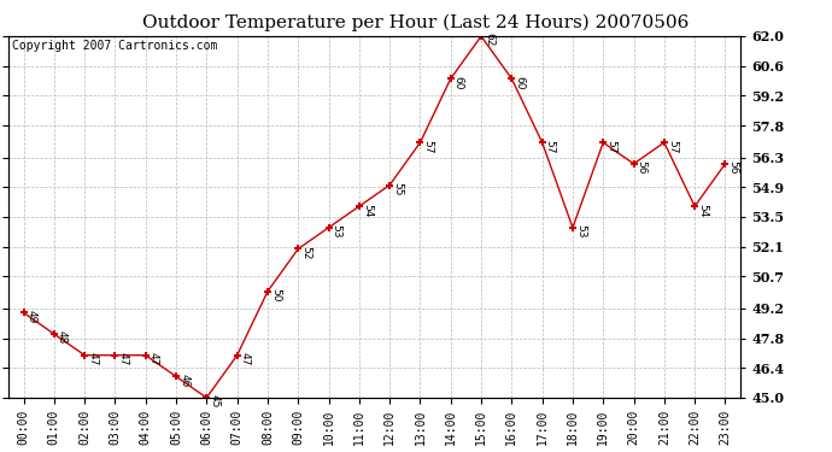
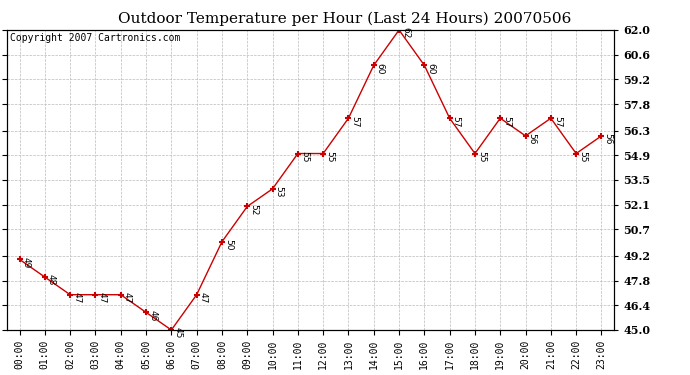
11:00: 54 -> 55
18:00: 53 -> 55
22:00: 54 -> 55
